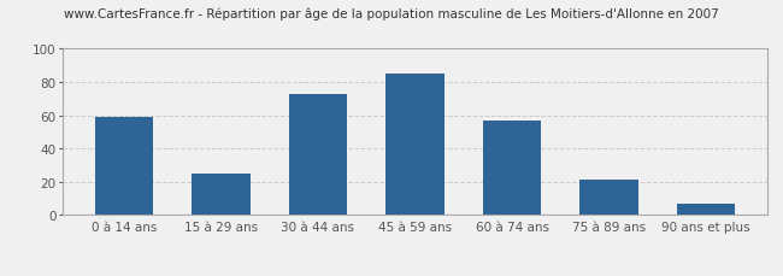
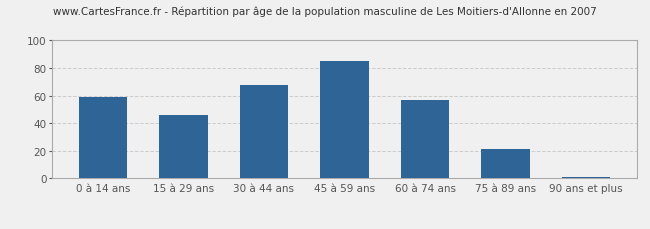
15 à 29 ans: 25 -> 46
30 à 44 ans: 73 -> 68
90 ans et plus: 7 -> 1
